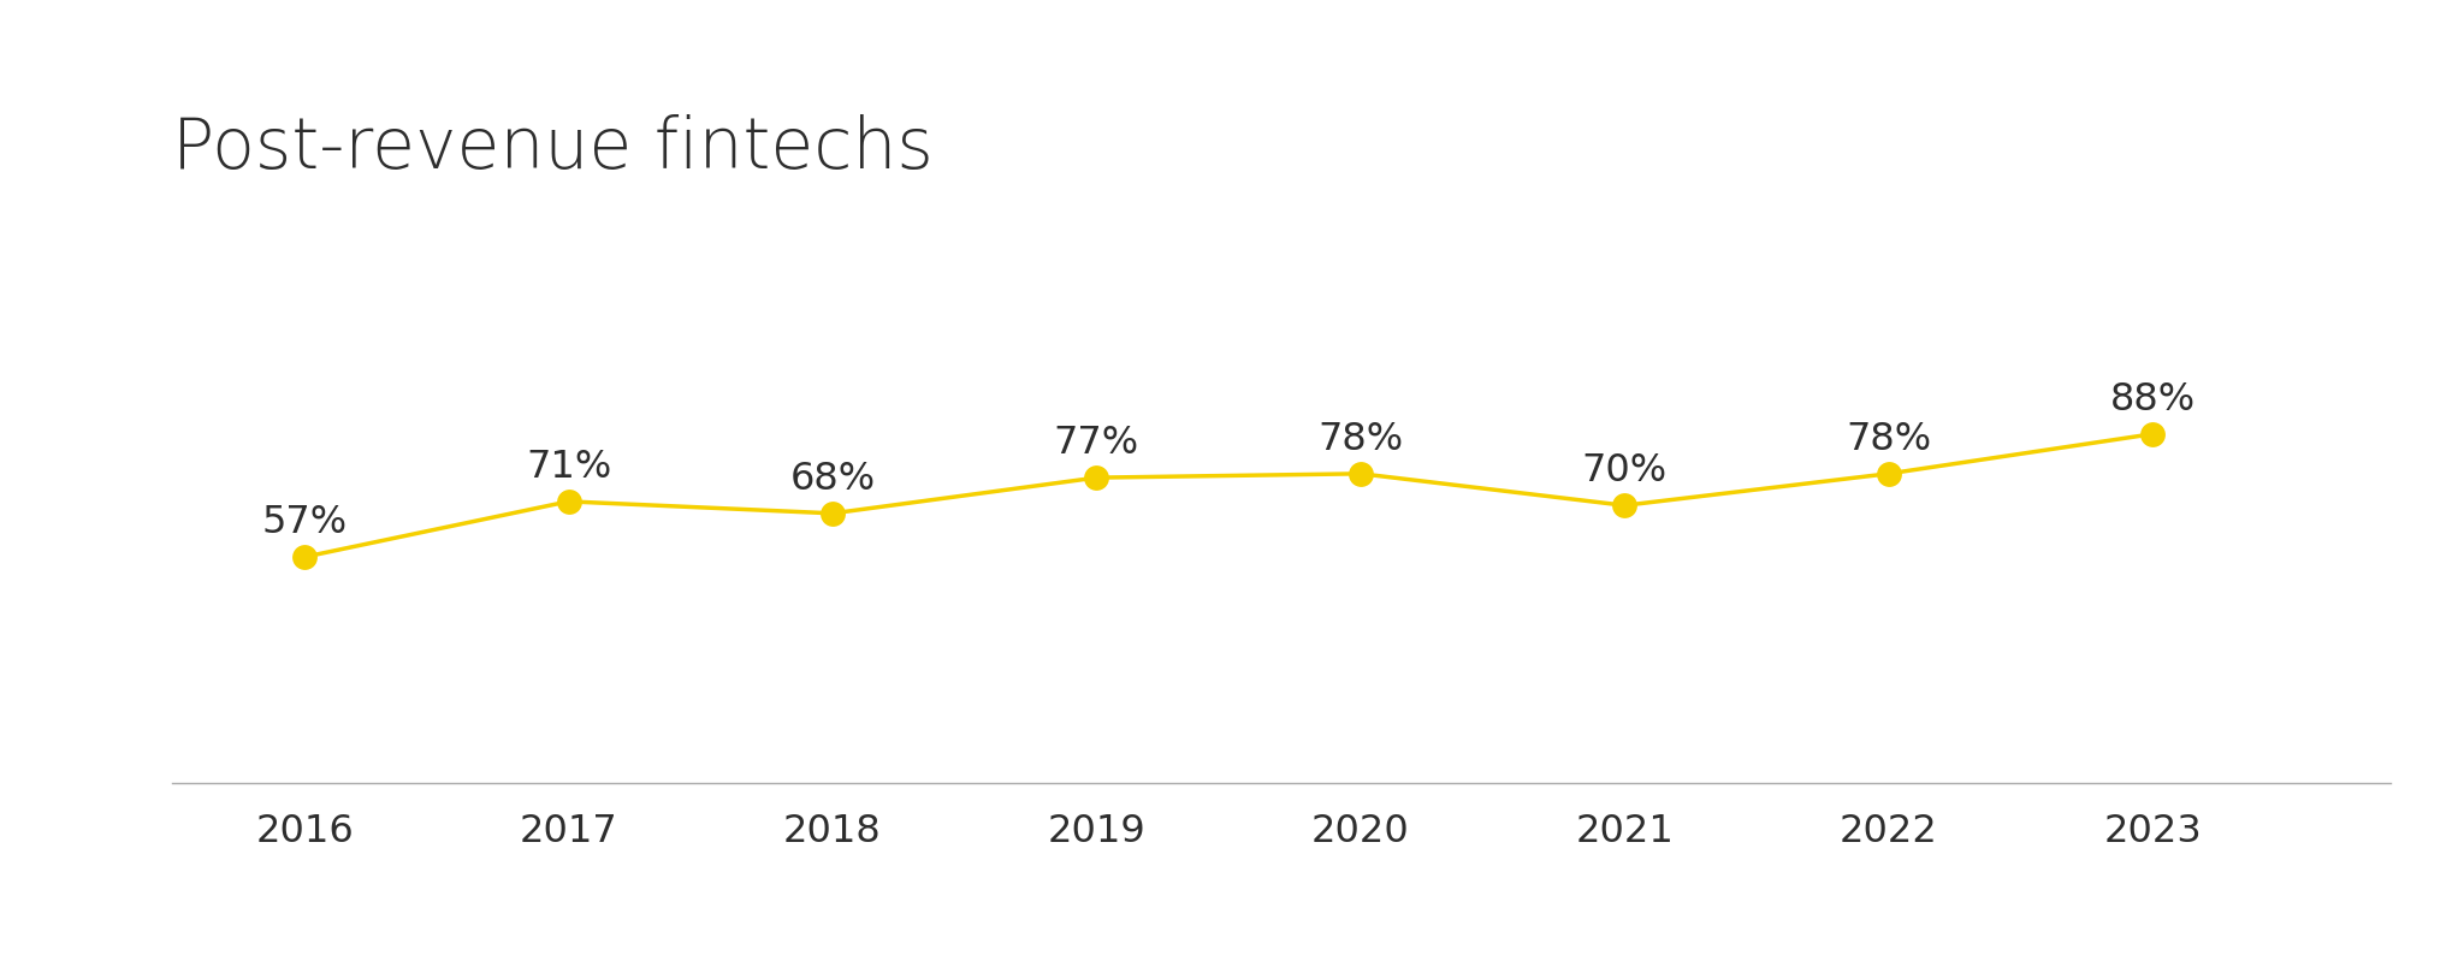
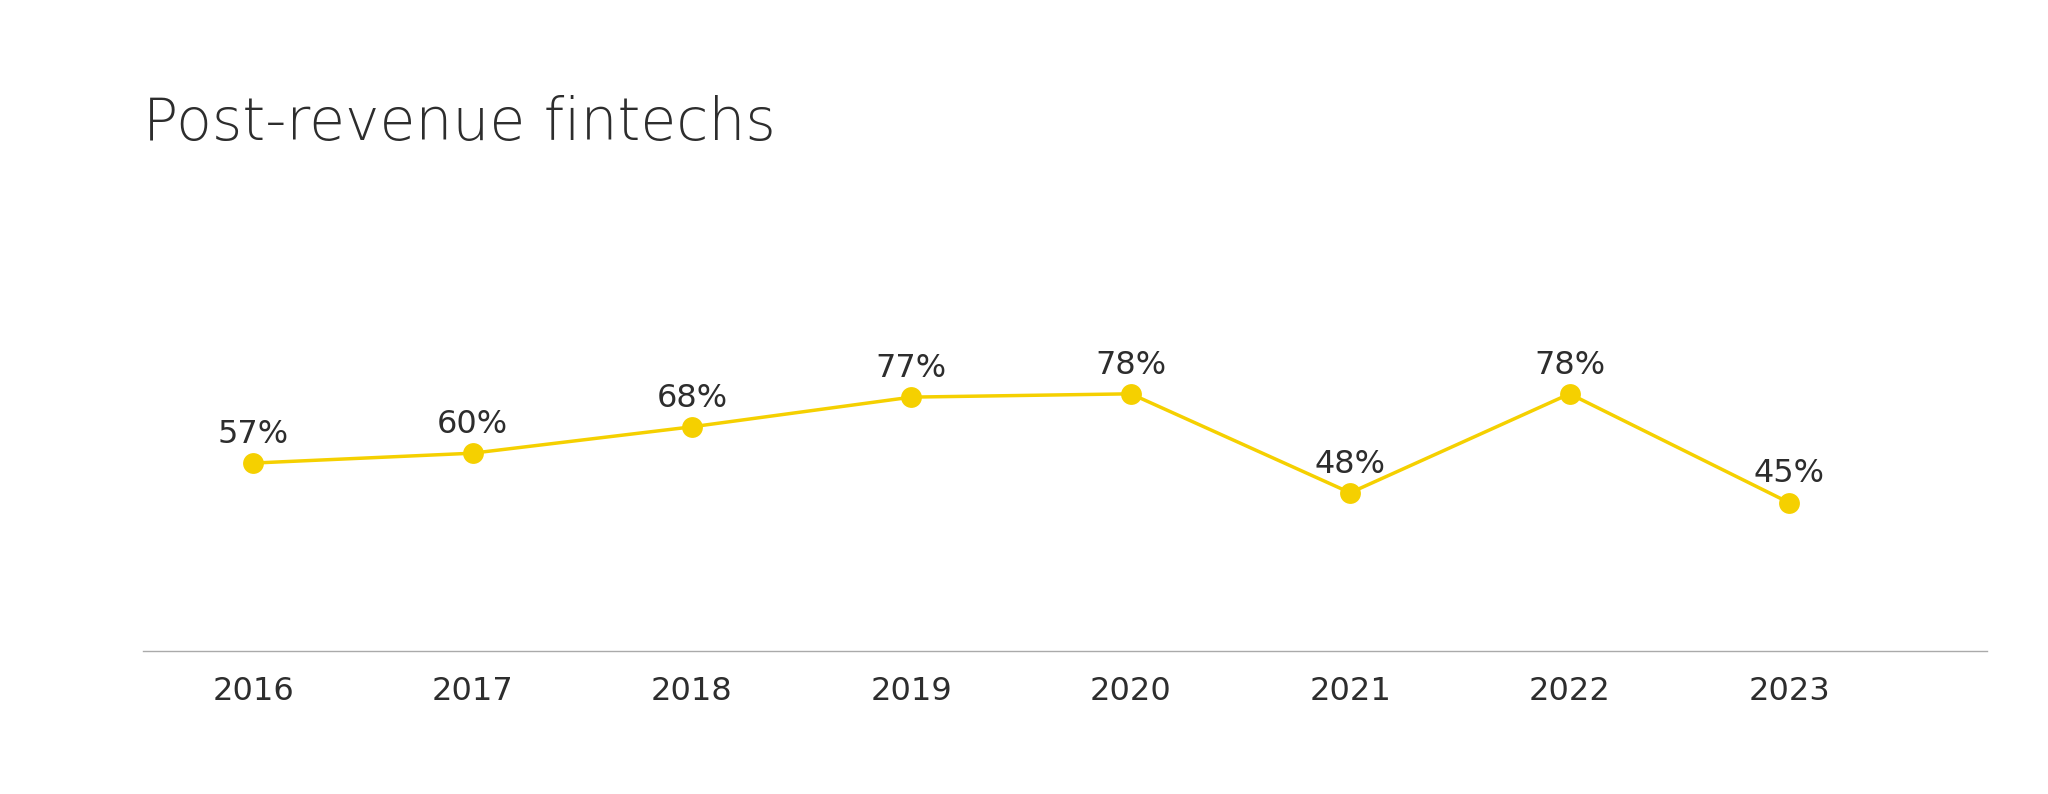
2017: 71% -> 60%
2021: 70% -> 48%
2023: 88% -> 45%
